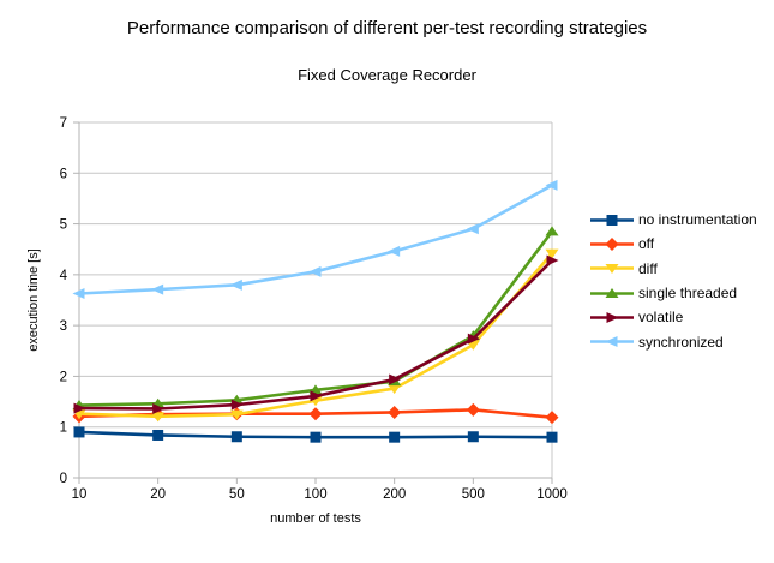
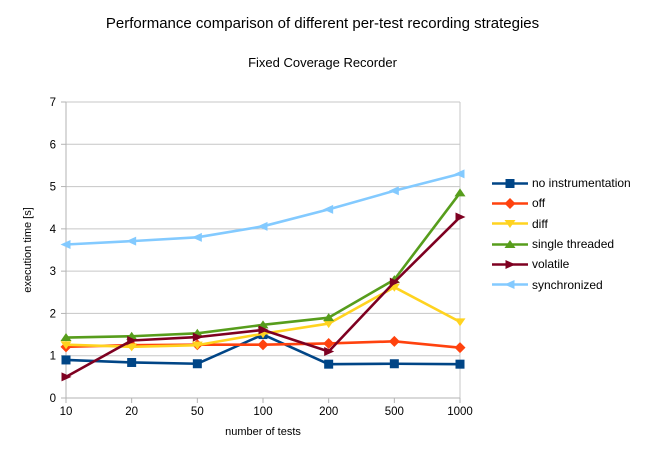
volatile/10: 1.4 -> 0.5
no instrumentation/100: 0.8 -> 1.5
volatile/200: 1.9 -> 1.1
diff/1000: 4.4 -> 1.8
synchronized/1000: 5.8 -> 5.3
